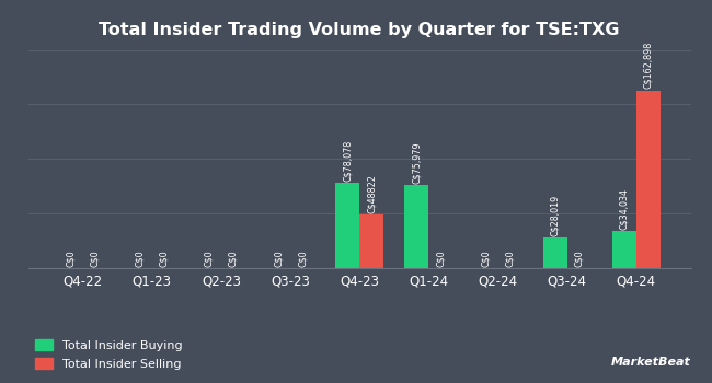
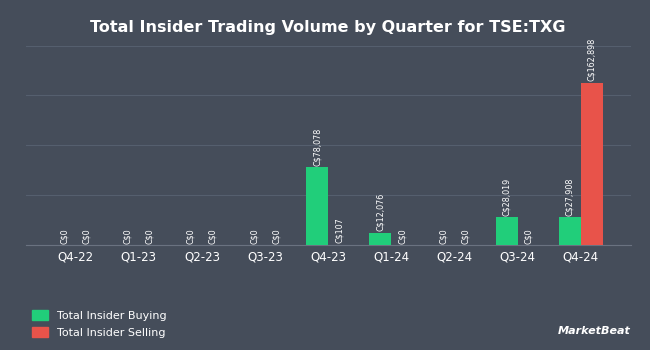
Total Insider Selling/Q4-23: C$48822 -> C$107
Total Insider Buying/Q1-24: C$75,979 -> C$12,076
Total Insider Buying/Q4-24: C$34,034 -> C$27,908
